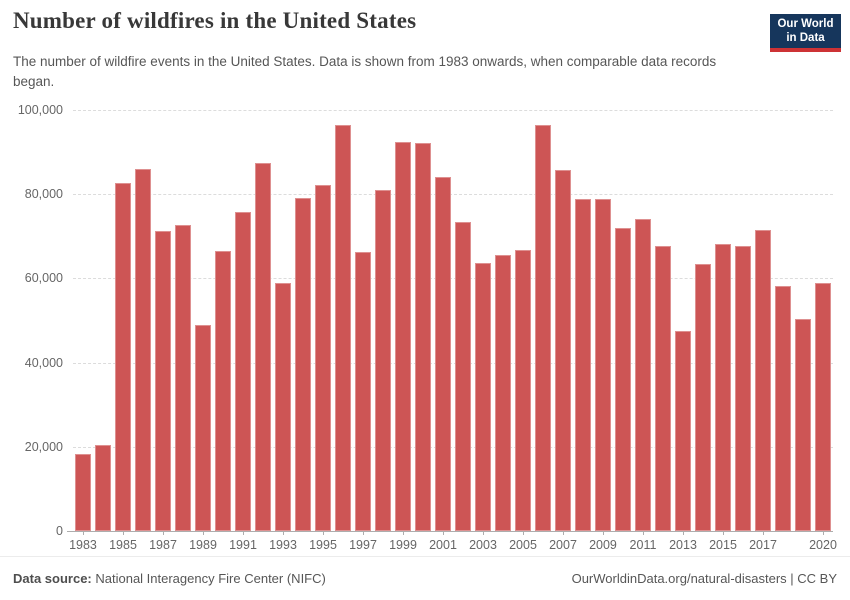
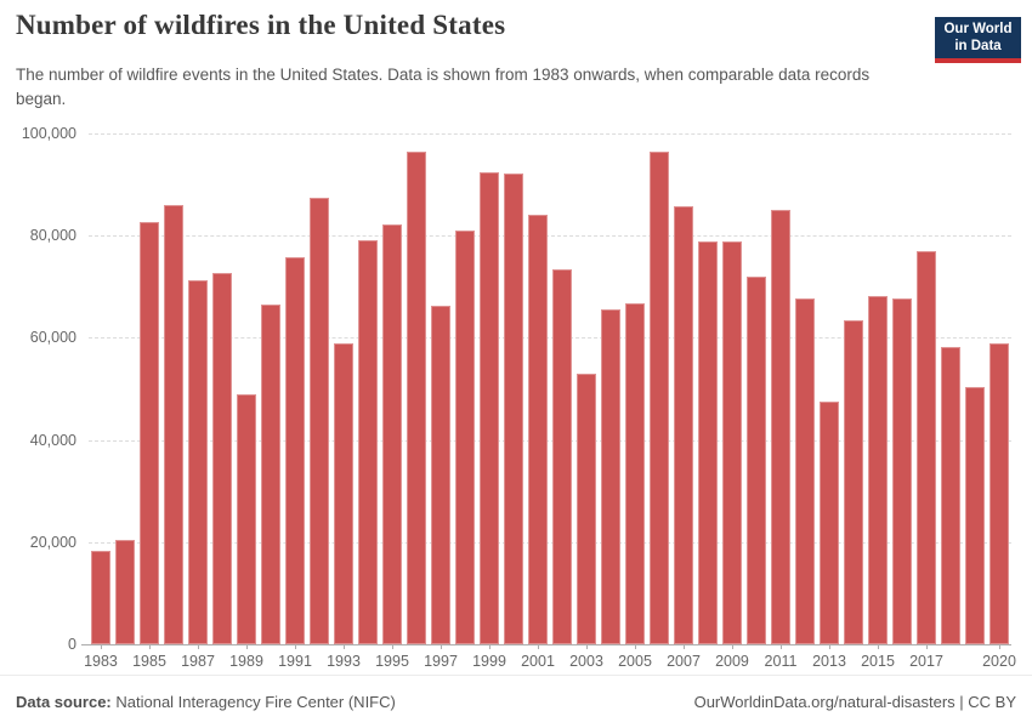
2003: 64000 -> 53000
2011: 74000 -> 85000
2017: 71000 -> 77000
